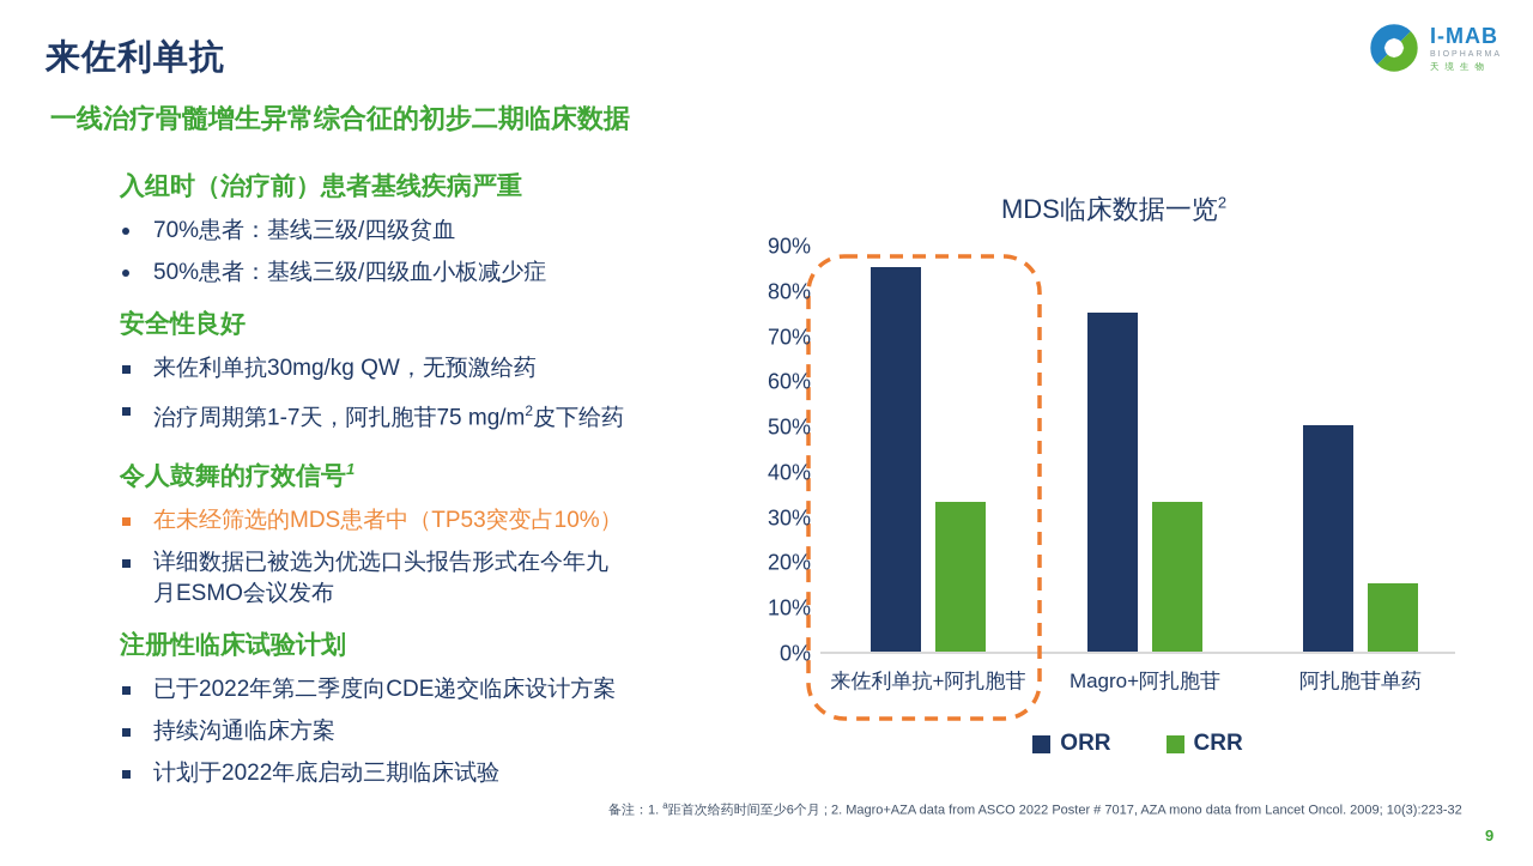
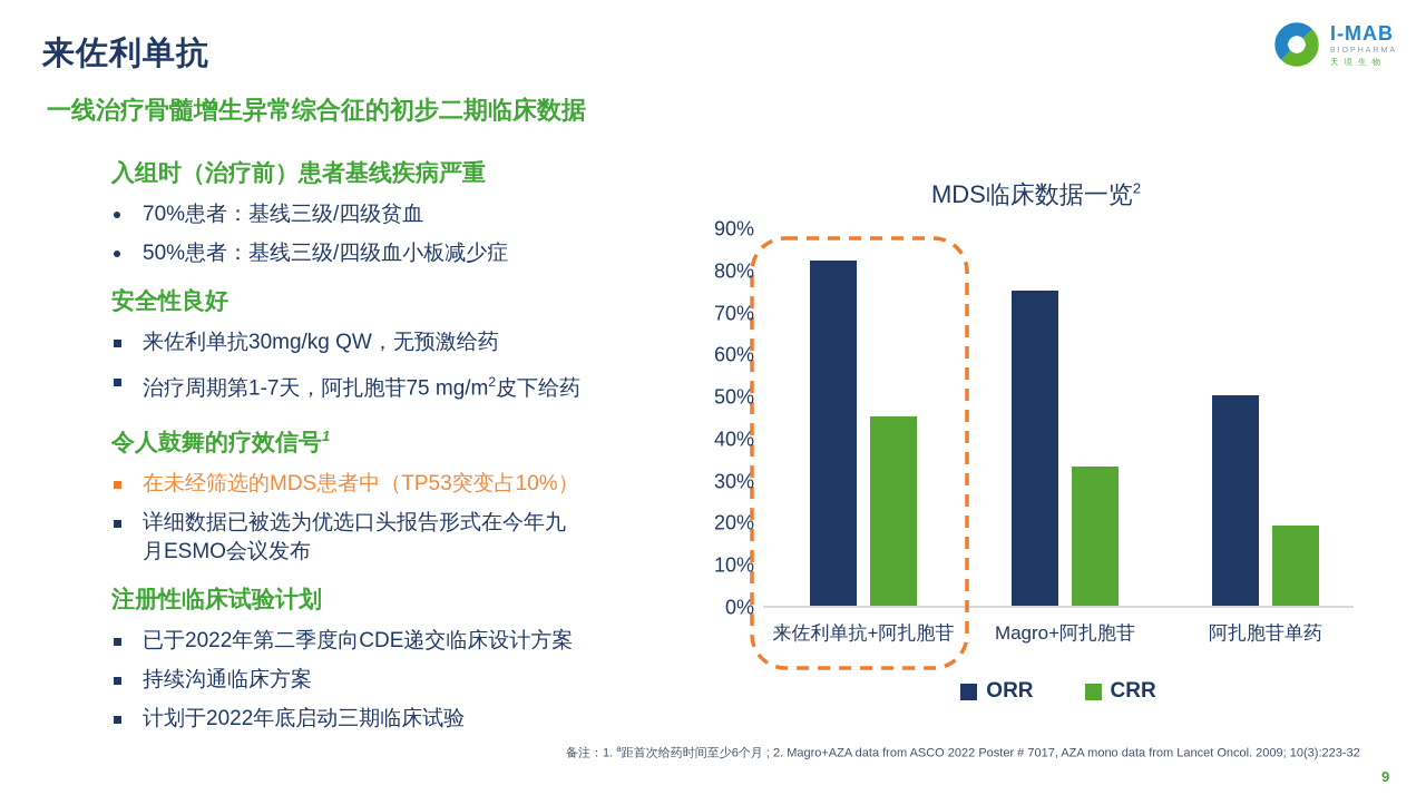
ORR/来佐利单抗+阿扎胞苷: 85% -> 82%
CRR/来佐利单抗+阿扎胞苷: 33% -> 45%
CRR/阿扎胞苷单药: 15% -> 19%
